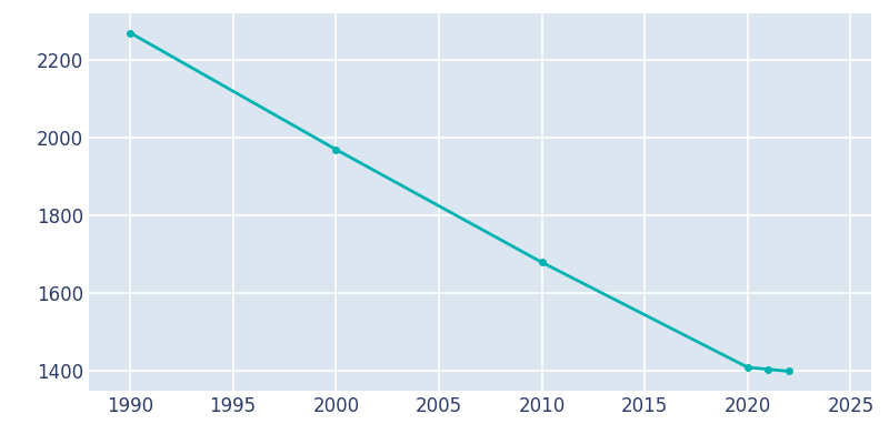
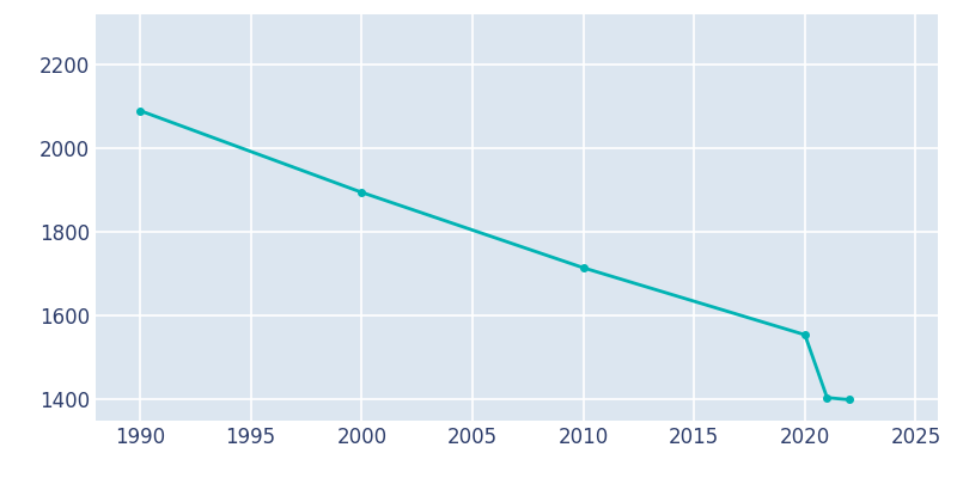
1990: 2270 -> 2090
2000: 1970 -> 1895
2010: 1680 -> 1715
2020: 1410 -> 1555
